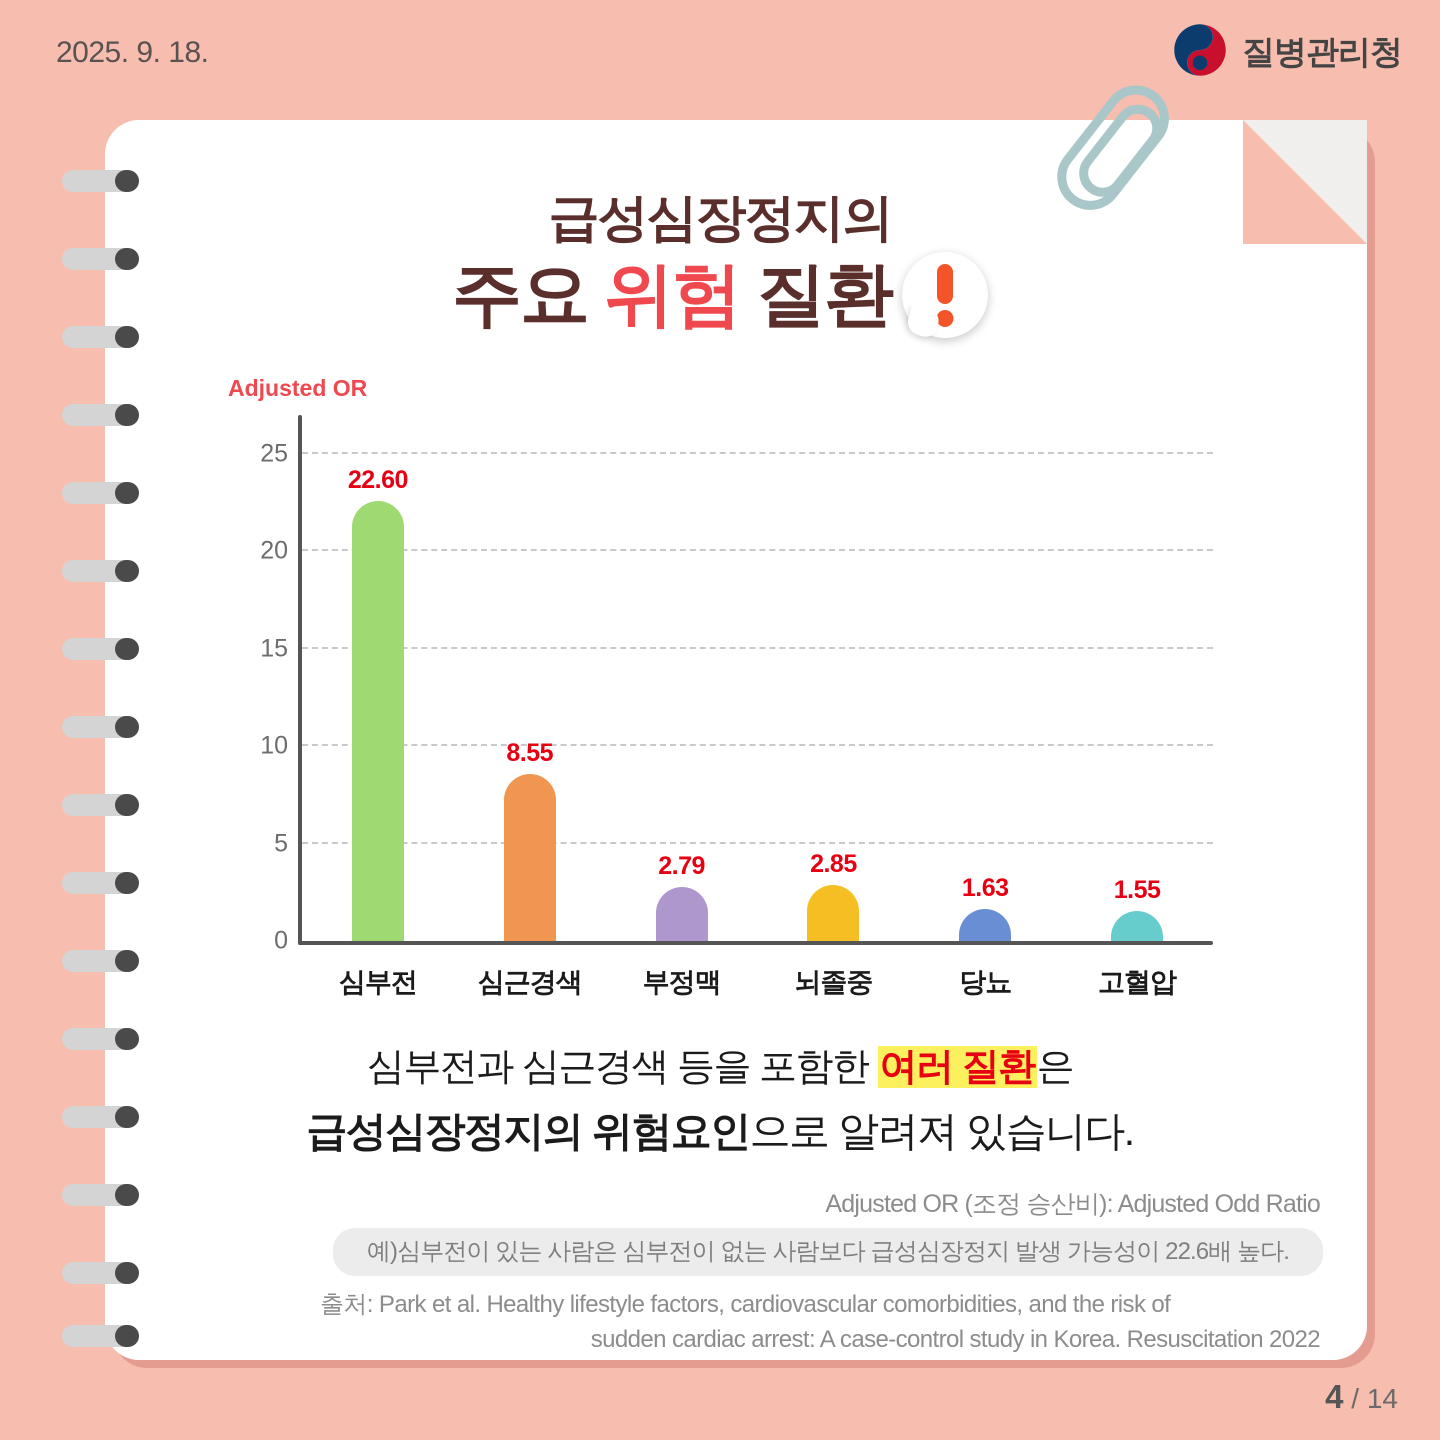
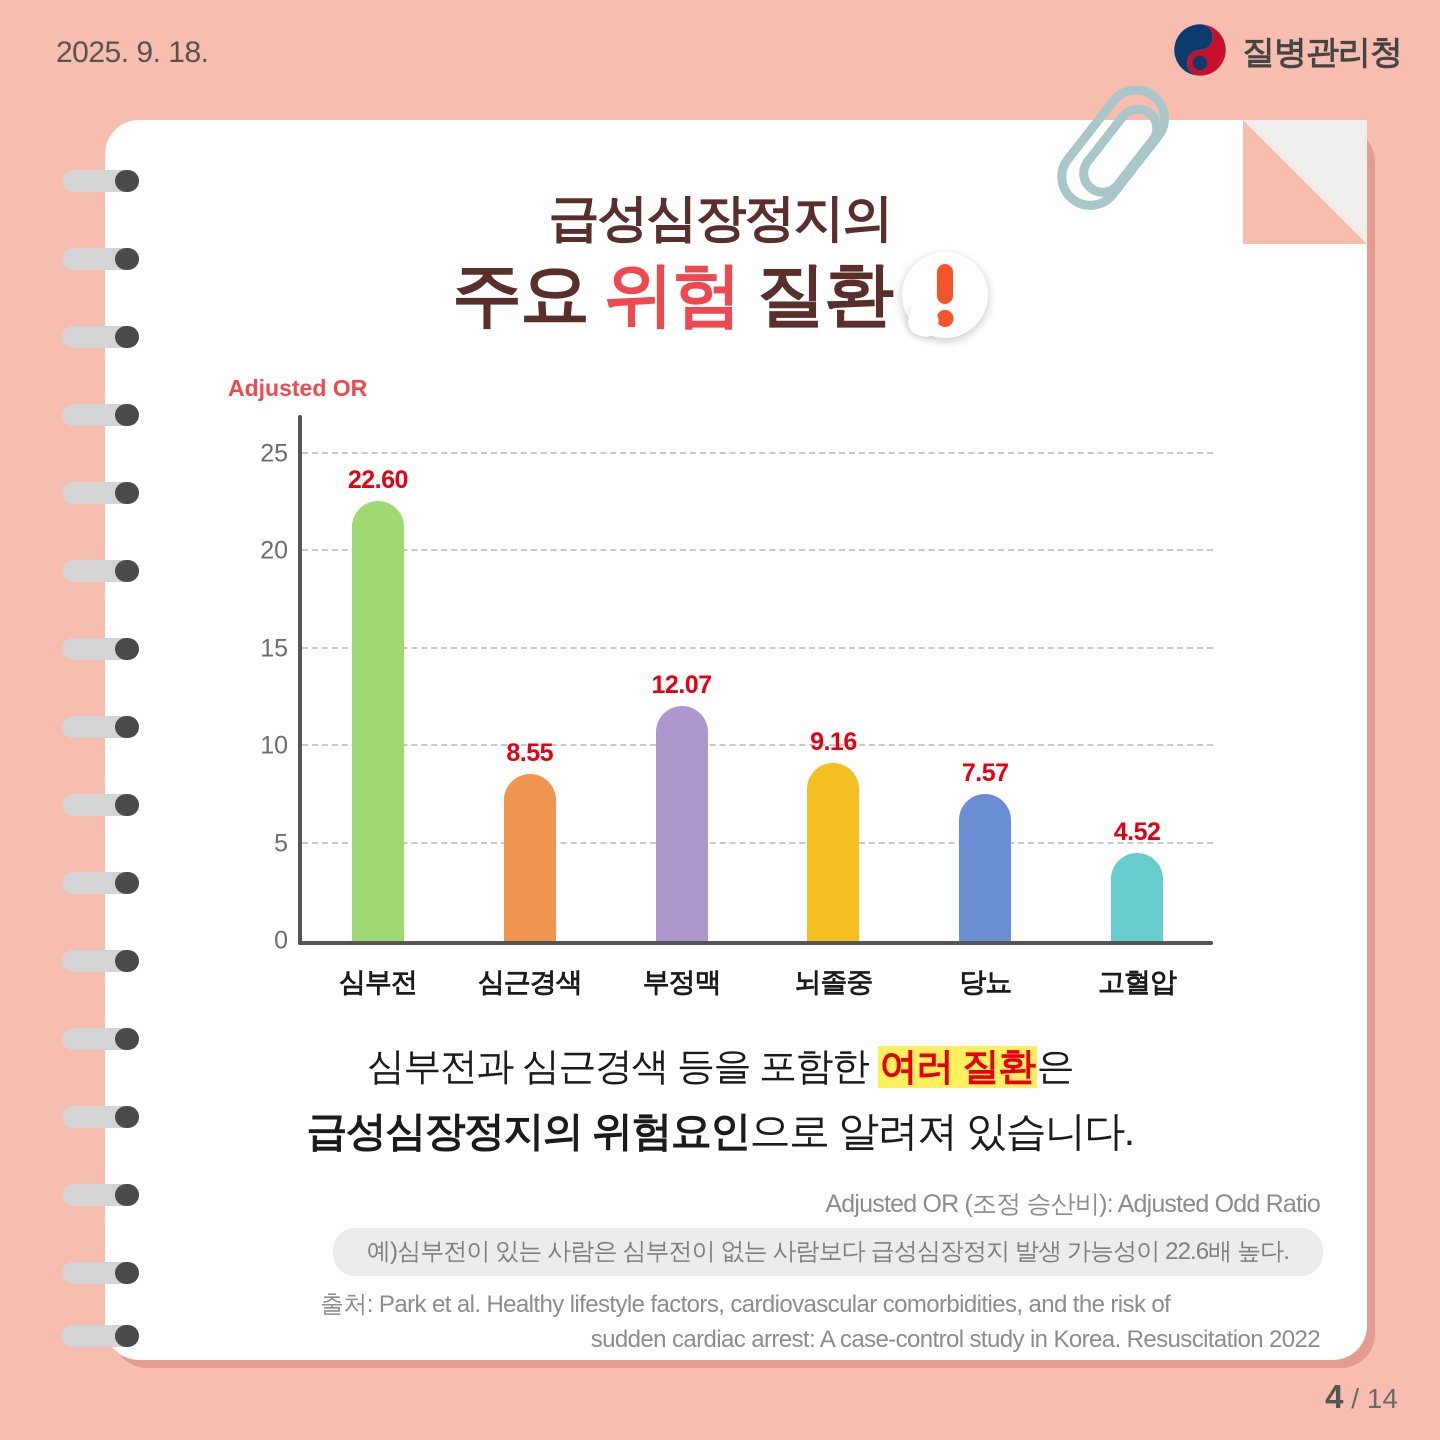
부정맥: 2.79 -> 12.07
뇌졸중: 2.85 -> 9.16
당뇨: 1.63 -> 7.57
고혈압: 1.55 -> 4.52
